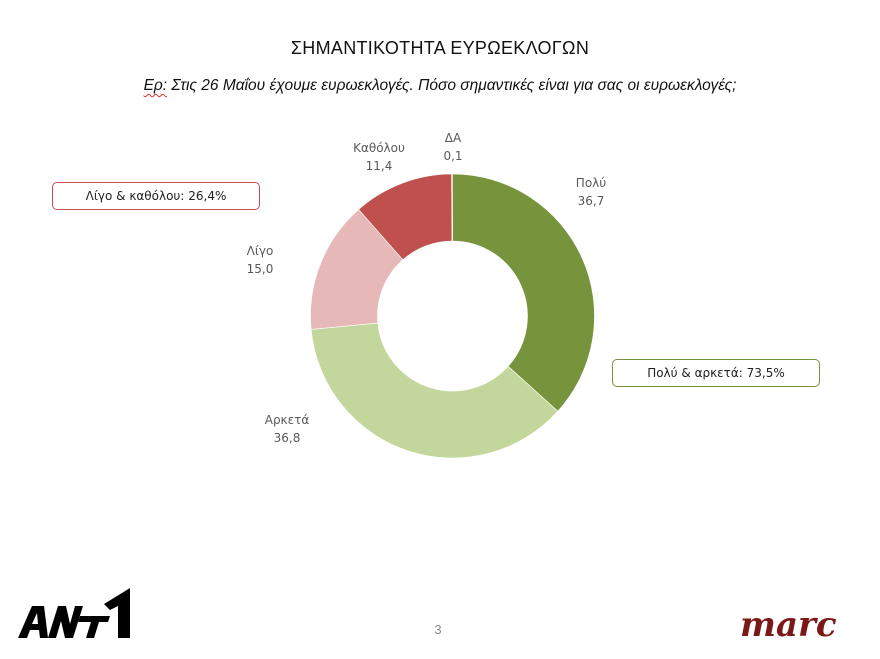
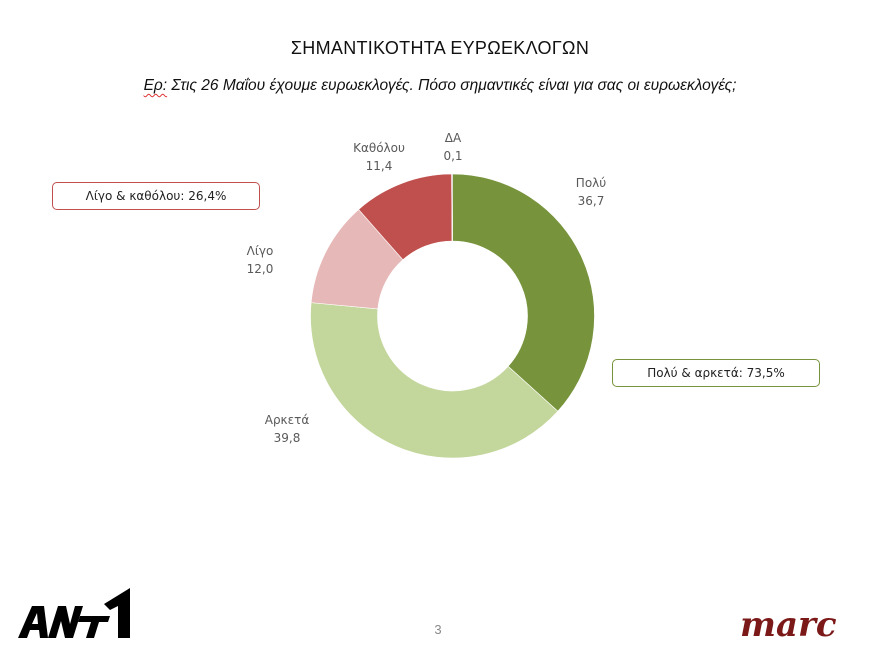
Αρκετά: 36,8 -> 39,8
Λίγο: 15,0 -> 12,0
